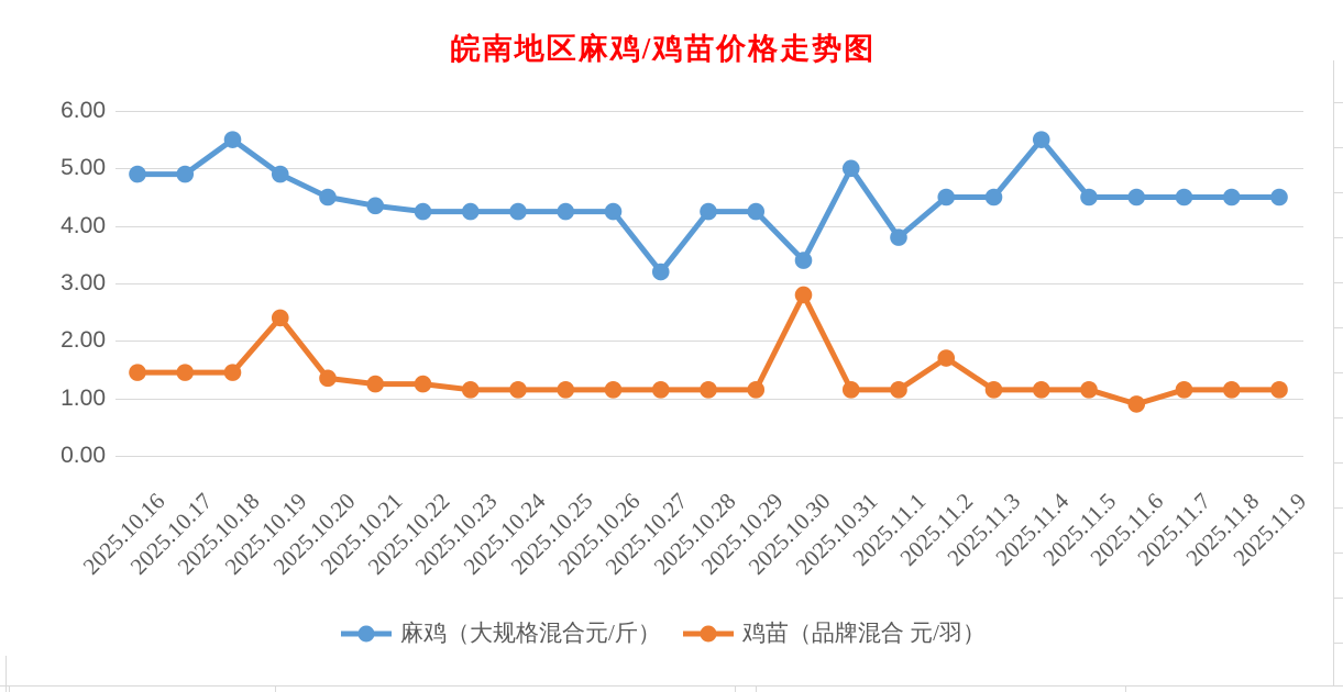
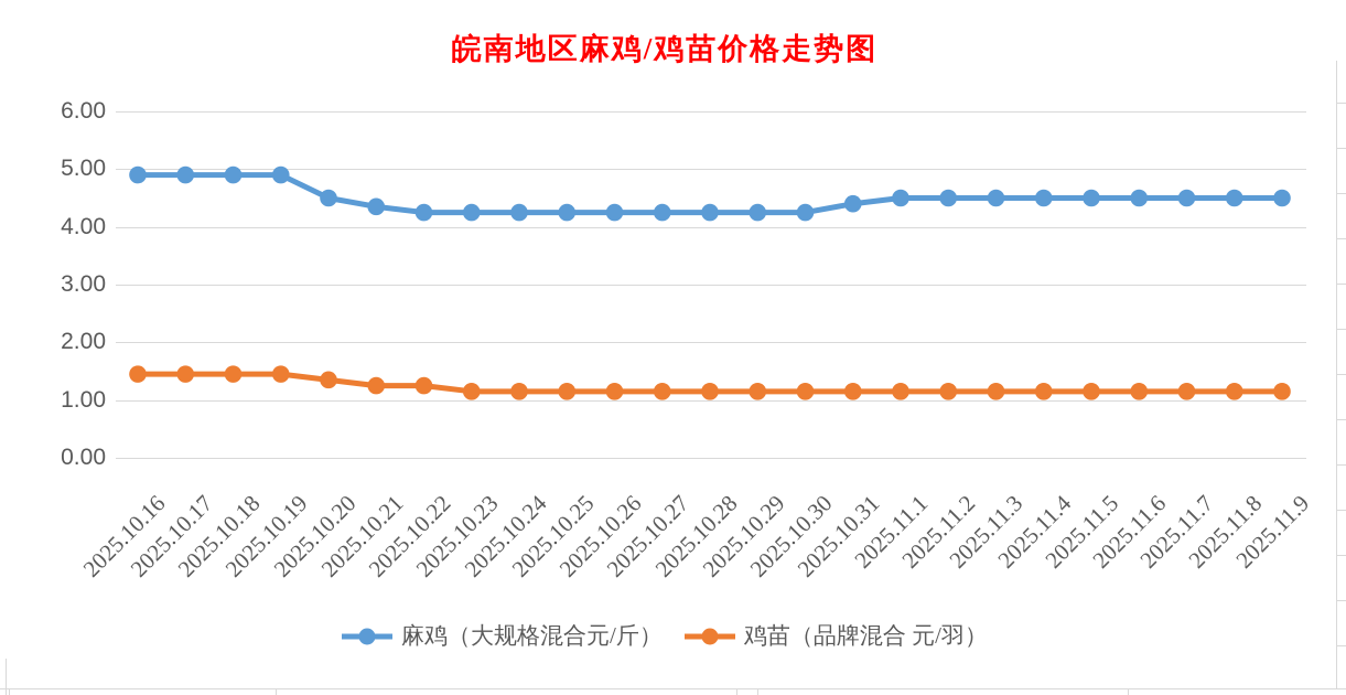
麻鸡（大规格混合元/斤）/2025.10.18: 5.5 -> 4.9
鸡苗（品牌混合 元/羽）/2025.10.19: 2.4 -> 1.4
麻鸡（大规格混合元/斤）/2025.10.27: 3.2 -> 4.2
麻鸡（大规格混合元/斤）/2025.10.30: 3.4 -> 4.2
鸡苗（品牌混合 元/羽）/2025.10.30: 2.8 -> 1.1
麻鸡（大规格混合元/斤）/2025.10.31: 5.0 -> 4.4
麻鸡（大规格混合元/斤）/2025.11.1: 3.8 -> 4.5
鸡苗（品牌混合 元/羽）/2025.11.2: 1.7 -> 1.1
麻鸡（大规格混合元/斤）/2025.11.4: 5.5 -> 4.5
鸡苗（品牌混合 元/羽）/2025.11.6: 0.9 -> 1.1
